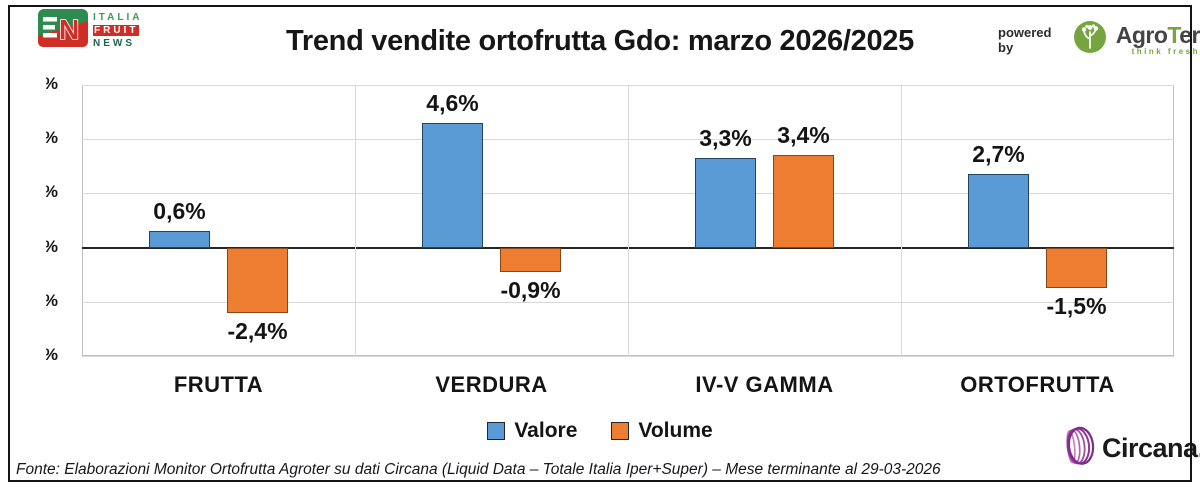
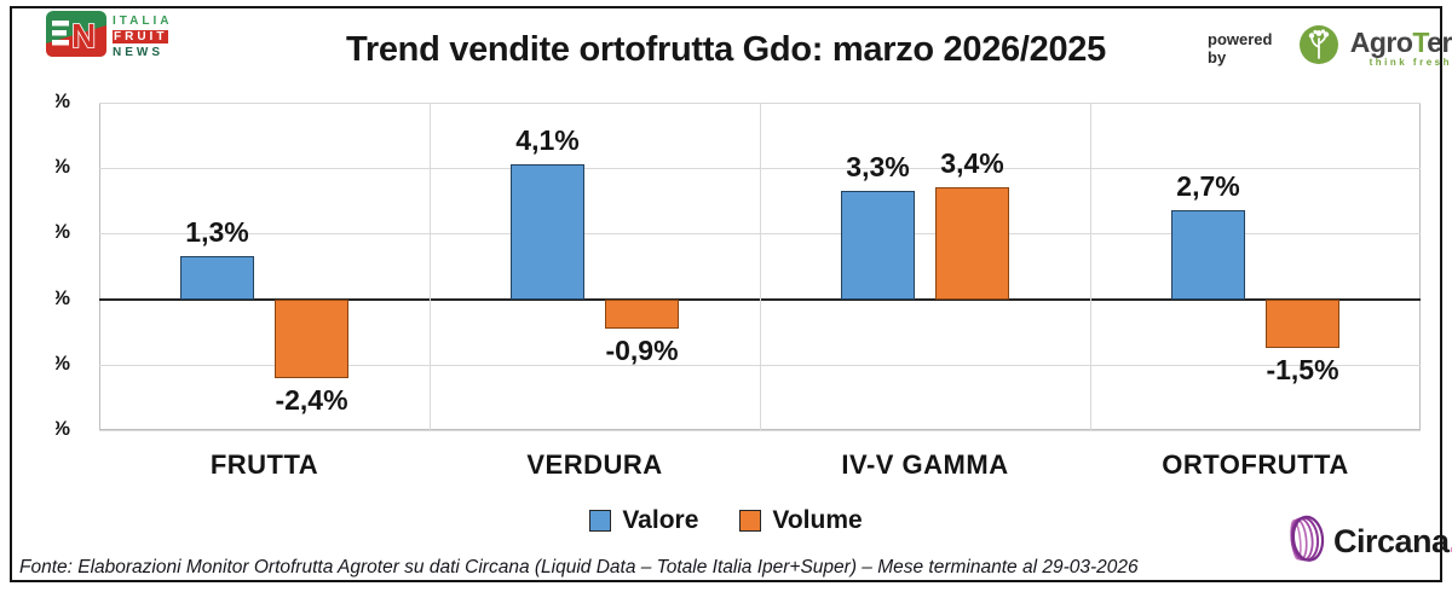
Valore/FRUTTA: 0,6% -> 1,3%
Valore/VERDURA: 4,6% -> 4,1%
